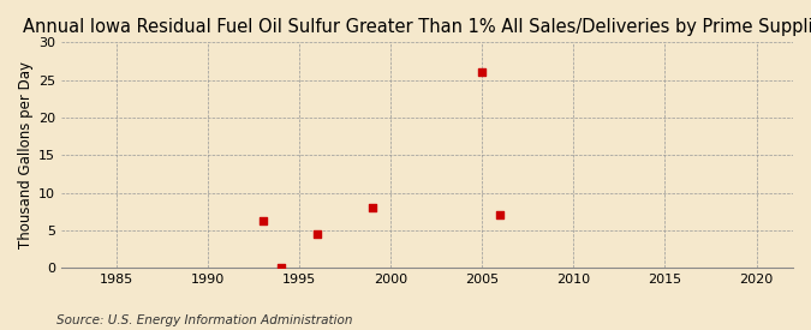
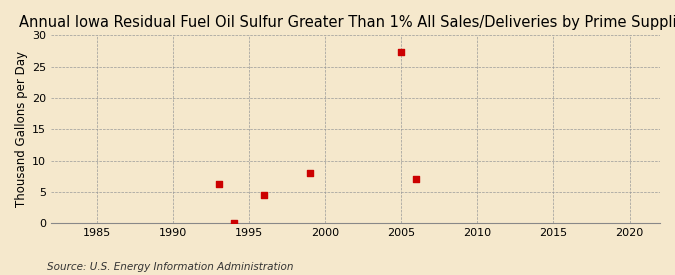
2005: 26.0 -> 27.4
